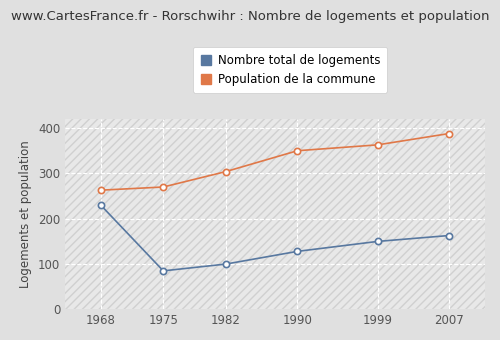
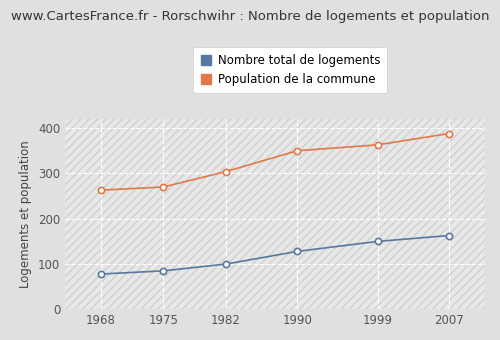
Nombre total de logements/1968: 230 -> 78
